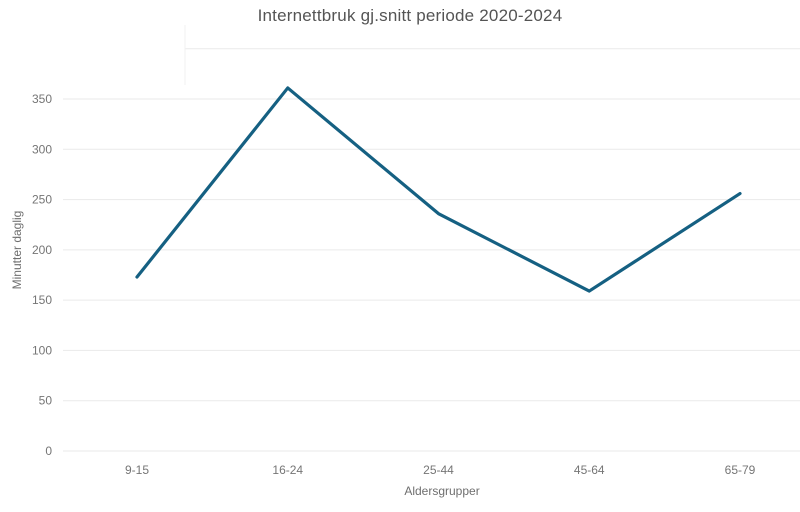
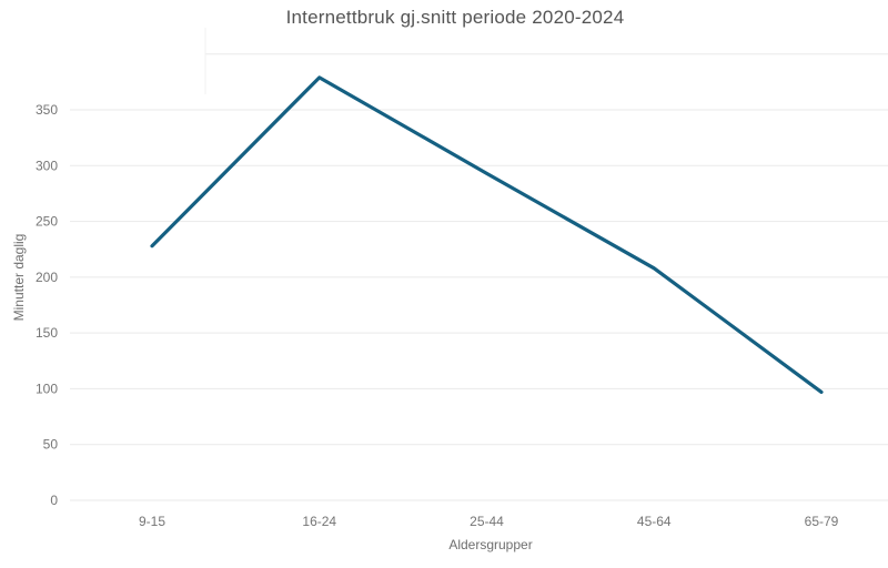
9-15: 173 -> 228
16-24: 361 -> 379
25-44: 236 -> 293
45-64: 159 -> 208
65-79: 256 -> 97
